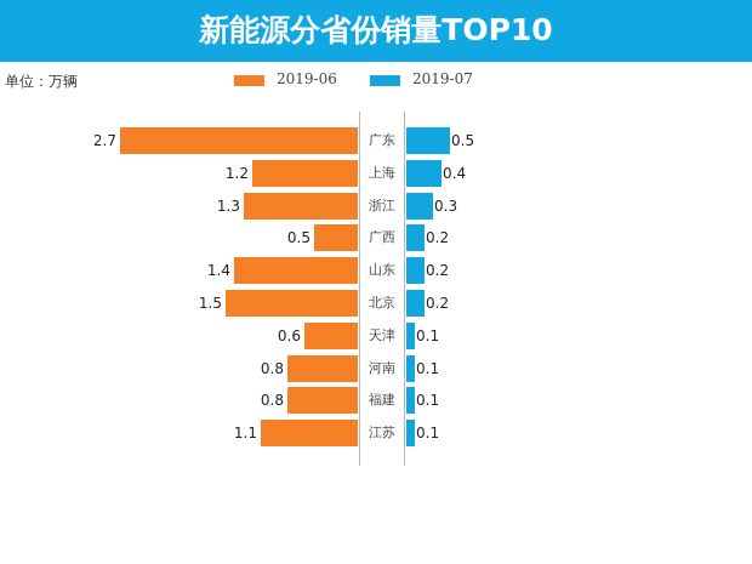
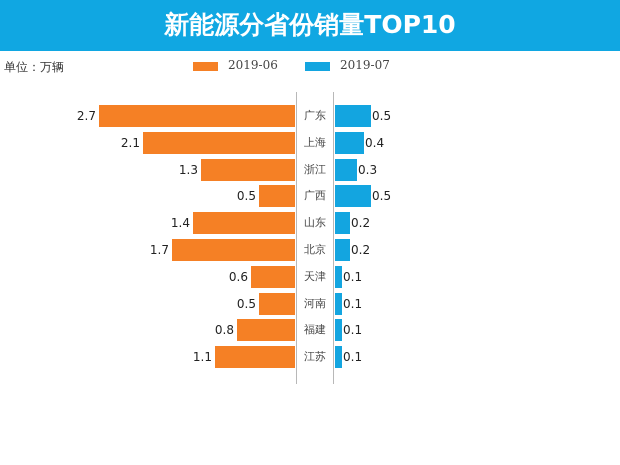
2019-06/上海: 1.2 -> 2.1
2019-07/广西: 0.2 -> 0.5
2019-06/北京: 1.5 -> 1.7
2019-06/河南: 0.8 -> 0.5
